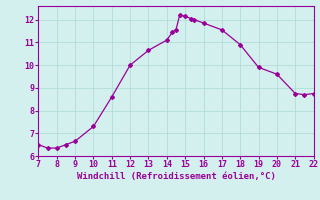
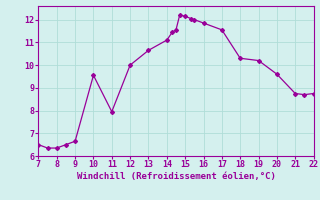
10: 7.30 -> 9.55
11: 8.60 -> 7.95
18: 10.90 -> 10.30
19: 9.90 -> 10.20
